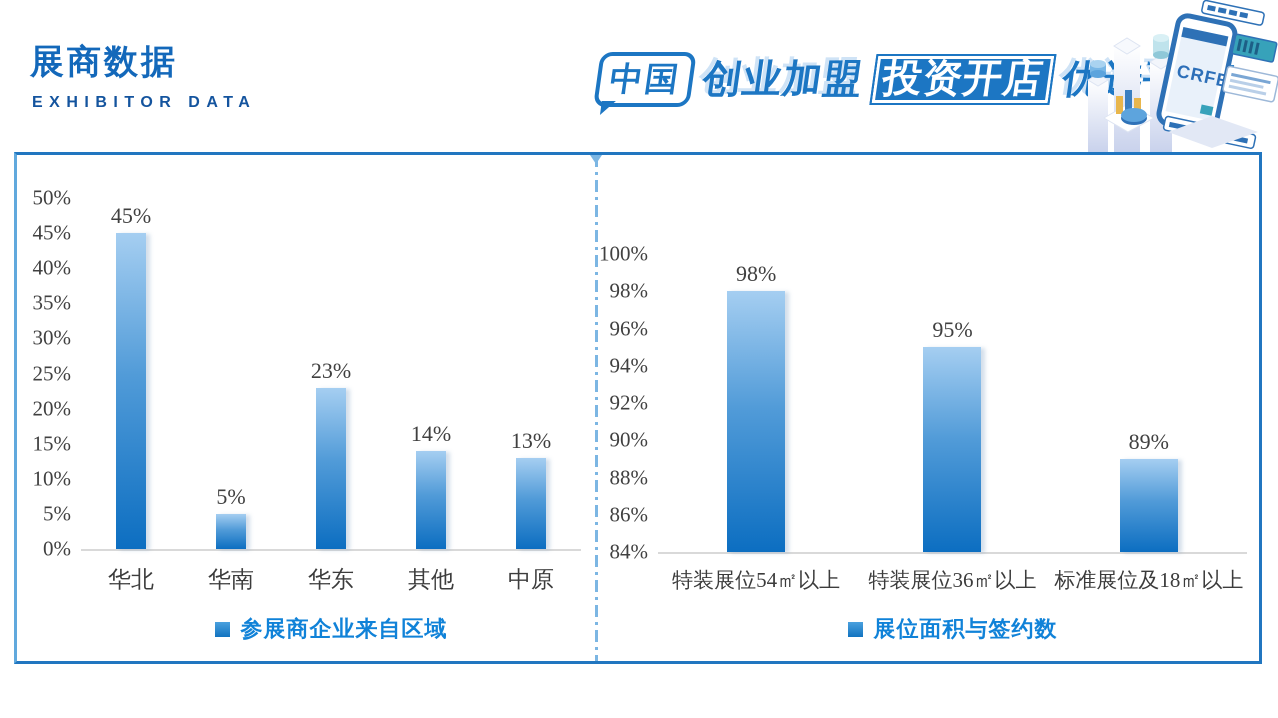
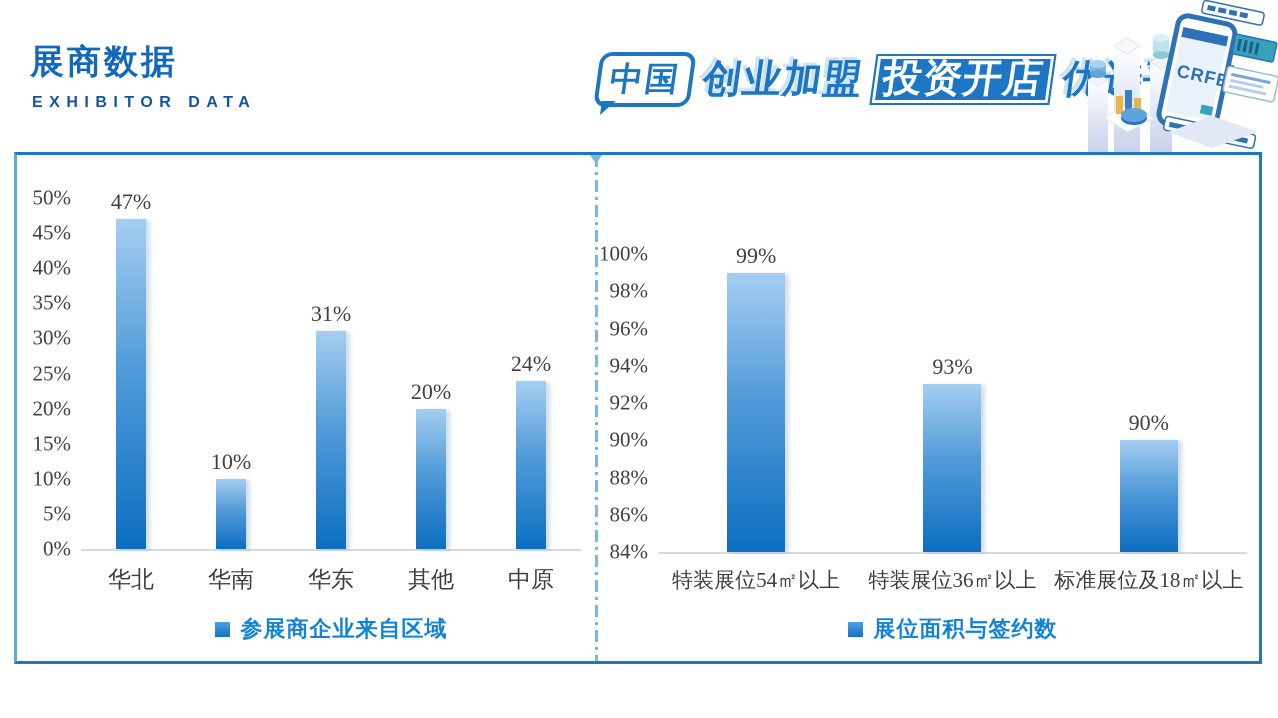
参展商企业来自区域/华北: 45% -> 47%
参展商企业来自区域/华南: 5% -> 10%
参展商企业来自区域/华东: 23% -> 31%
参展商企业来自区域/其他: 14% -> 20%
参展商企业来自区域/中原: 13% -> 24%
展位面积与签约数/特装展位54㎡以上: 98% -> 99%
展位面积与签约数/特装展位36㎡以上: 95% -> 93%
展位面积与签约数/标准展位及18㎡以上: 89% -> 90%
